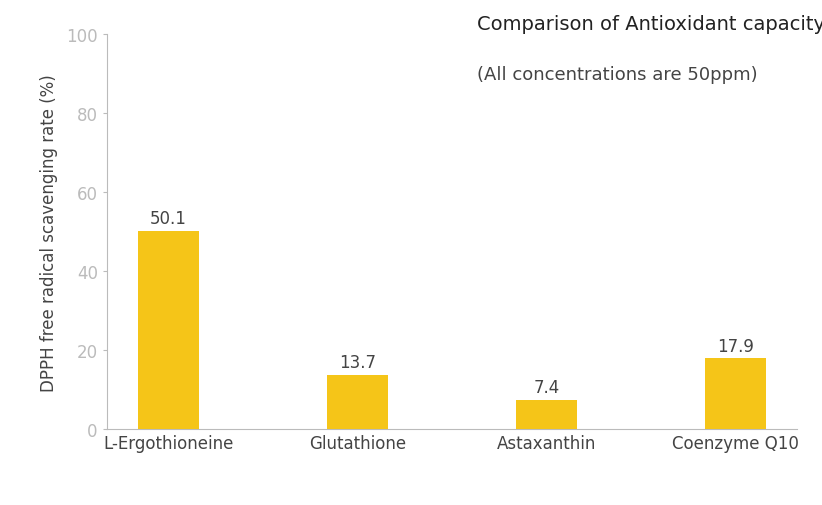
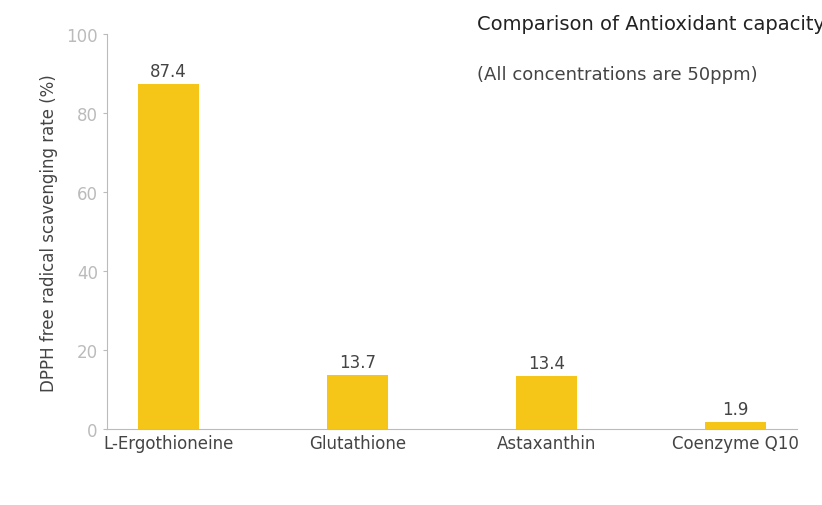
L-Ergothioneine: 50.1 -> 87.4
Astaxanthin: 7.4 -> 13.4
Coenzyme Q10: 17.9 -> 1.9
